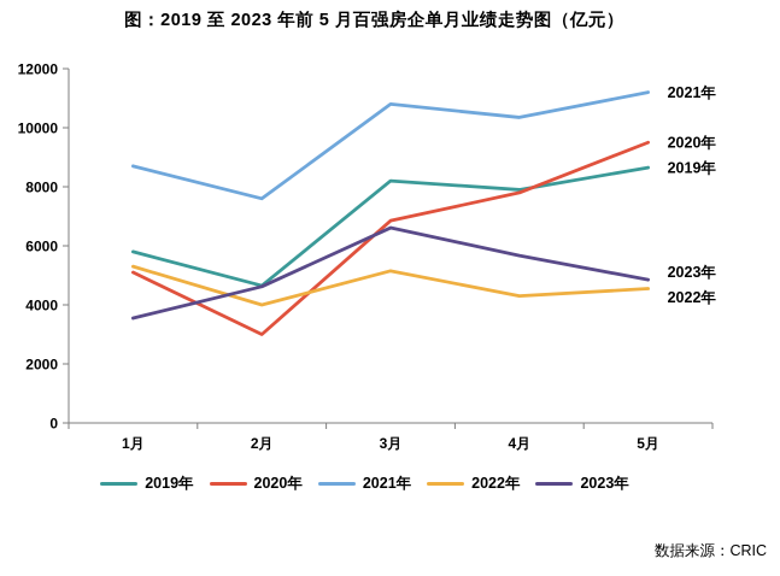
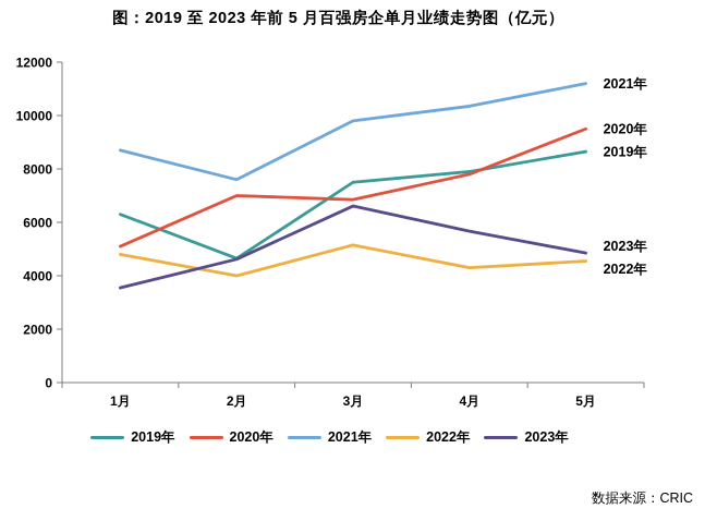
2019年/1月: 5800 -> 6300
2022年/1月: 5300 -> 4800
2020年/2月: 3000 -> 7000
2019年/3月: 8200 -> 7500
2021年/3月: 10800 -> 9800
